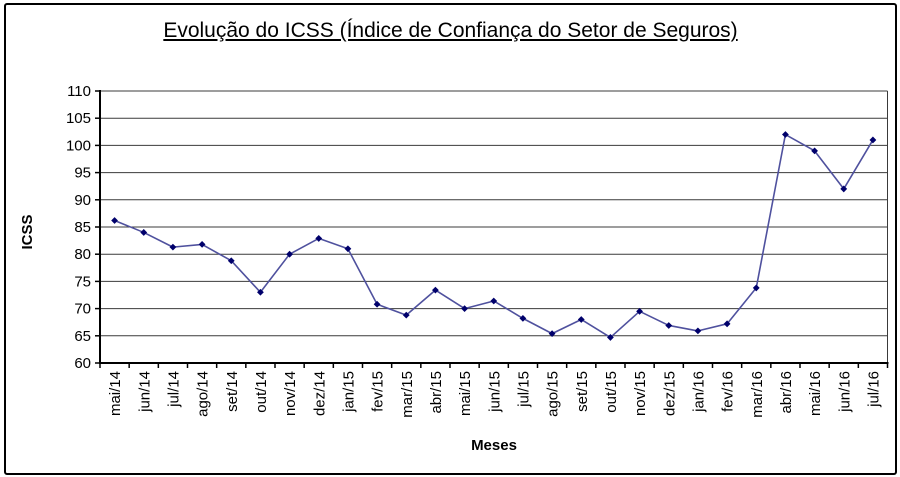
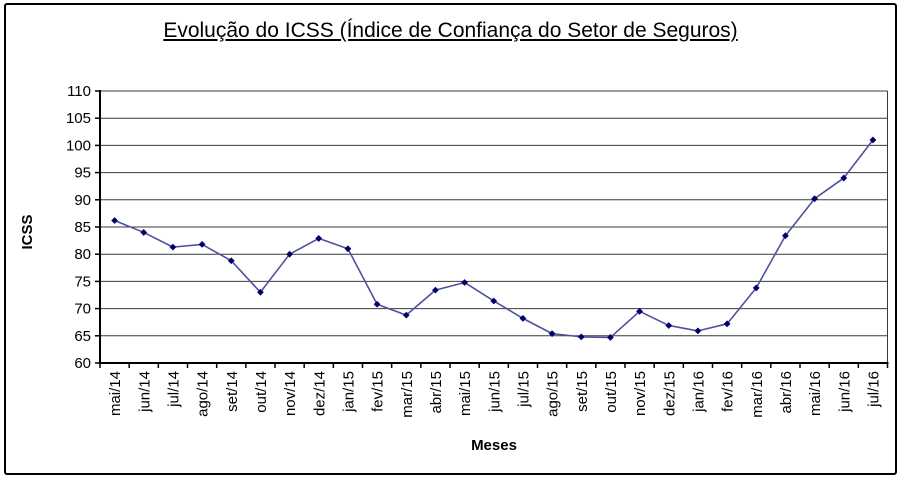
mai/15: 70 -> 75
set/15: 68 -> 65
abr/16: 102 -> 83
mai/16: 99 -> 90
jun/16: 92 -> 94
